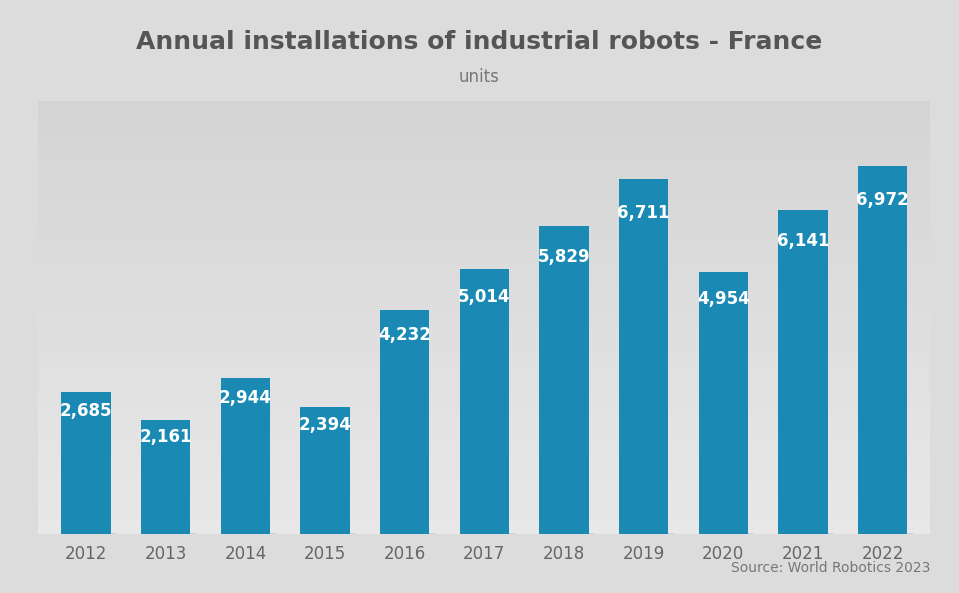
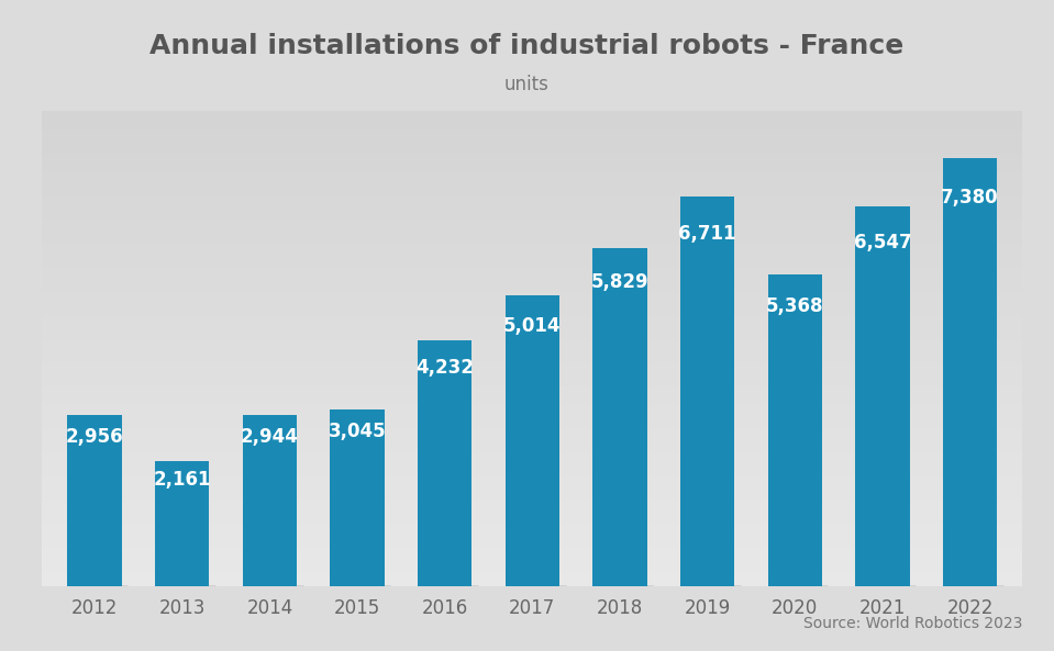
2012: 2,685 -> 2,956
2015: 2,394 -> 3,045
2020: 4,954 -> 5,368
2021: 6,141 -> 6,547
2022: 6,972 -> 7,380
